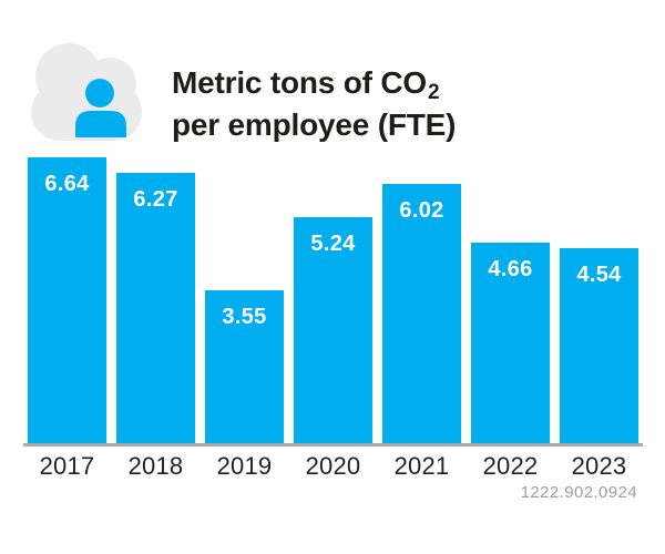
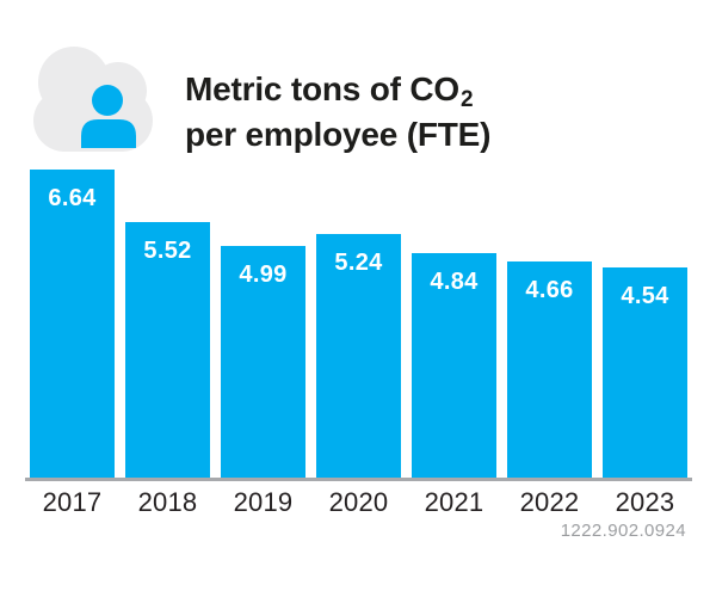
2018: 6.27 -> 5.52
2019: 3.55 -> 4.99
2021: 6.02 -> 4.84
